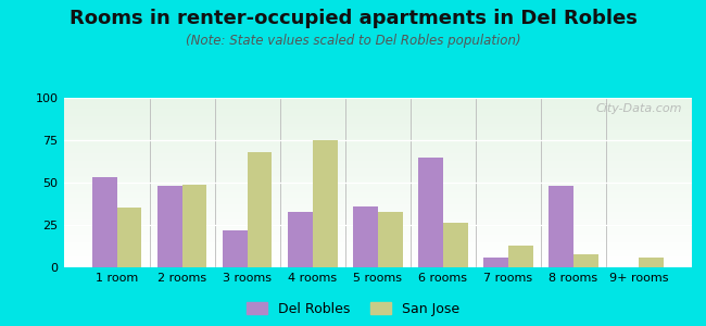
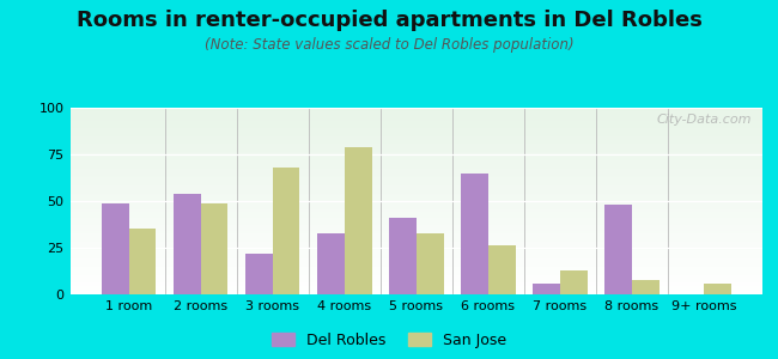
Del Robles/1 room: 53 -> 49
Del Robles/2 rooms: 48 -> 54
San Jose/4 rooms: 75 -> 79
Del Robles/5 rooms: 36 -> 41
